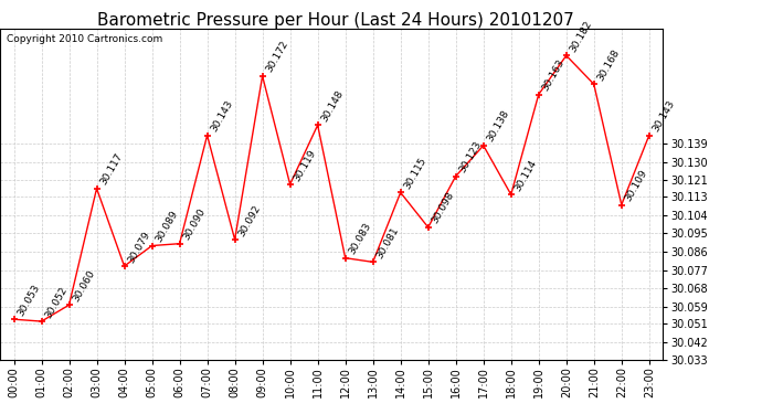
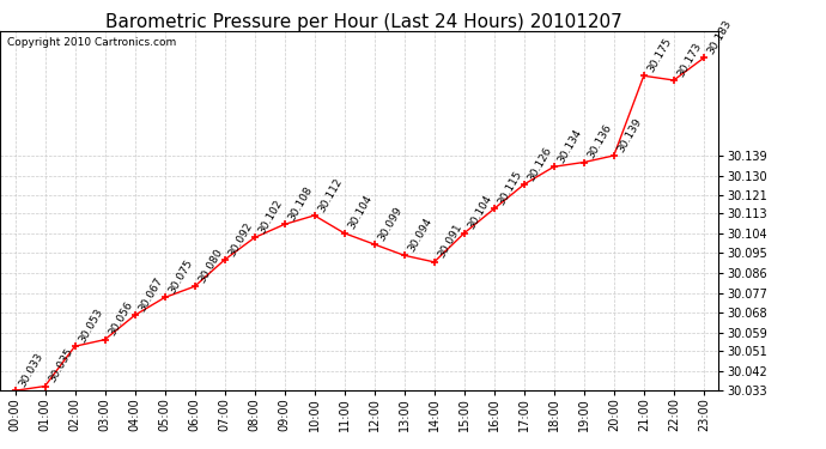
00:00: 30.053 -> 30.033
01:00: 30.052 -> 30.035
02:00: 30.060 -> 30.053
03:00: 30.117 -> 30.056
04:00: 30.079 -> 30.067
05:00: 30.089 -> 30.075
06:00: 30.090 -> 30.080
07:00: 30.143 -> 30.092
08:00: 30.092 -> 30.102
09:00: 30.172 -> 30.108
10:00: 30.119 -> 30.112
11:00: 30.148 -> 30.104
12:00: 30.083 -> 30.099
13:00: 30.081 -> 30.094
14:00: 30.115 -> 30.091
15:00: 30.098 -> 30.104
16:00: 30.123 -> 30.115
17:00: 30.138 -> 30.126
18:00: 30.114 -> 30.134
19:00: 30.163 -> 30.136
20:00: 30.182 -> 30.139
21:00: 30.168 -> 30.175
22:00: 30.109 -> 30.173
23:00: 30.143 -> 30.183
